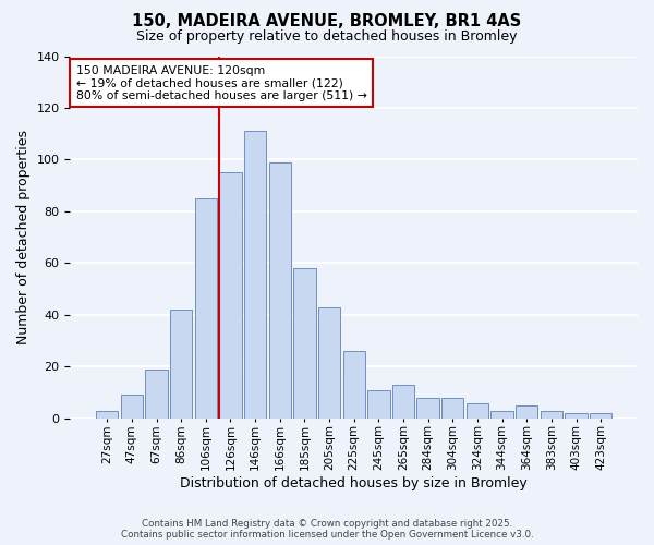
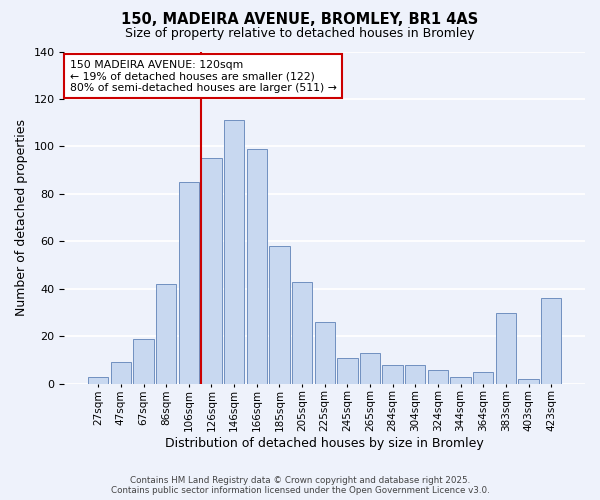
383sqm: 3 -> 30
423sqm: 2 -> 36
